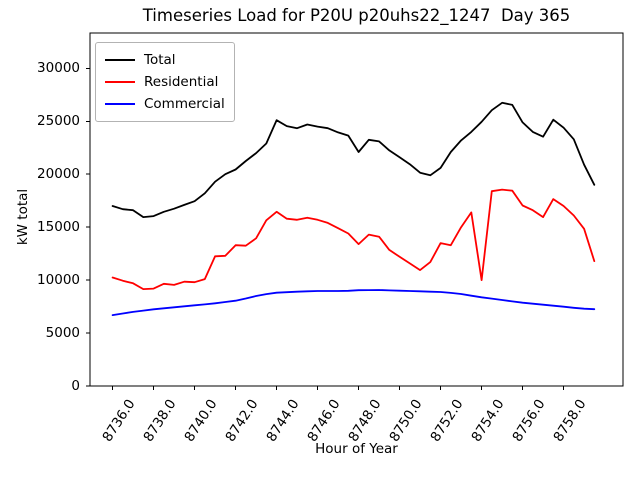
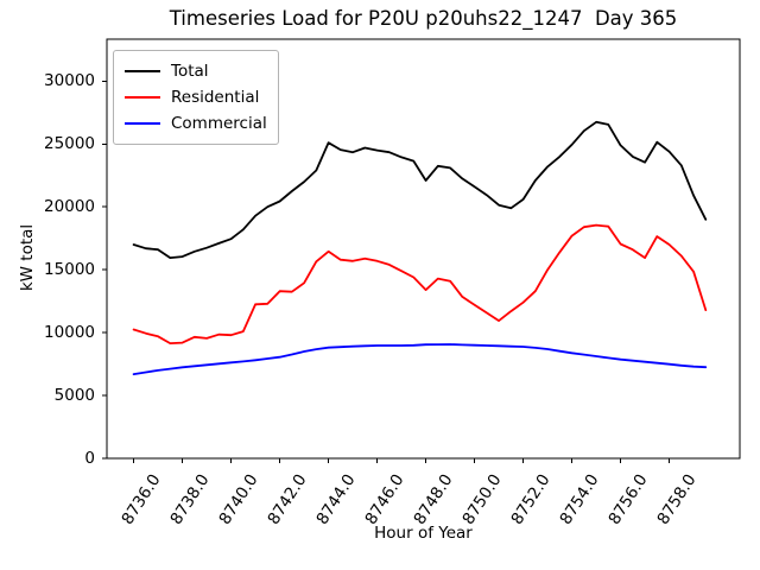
Residential/8752.0: 13500 -> 12400
Residential/8754.0: 10000 -> 17700
